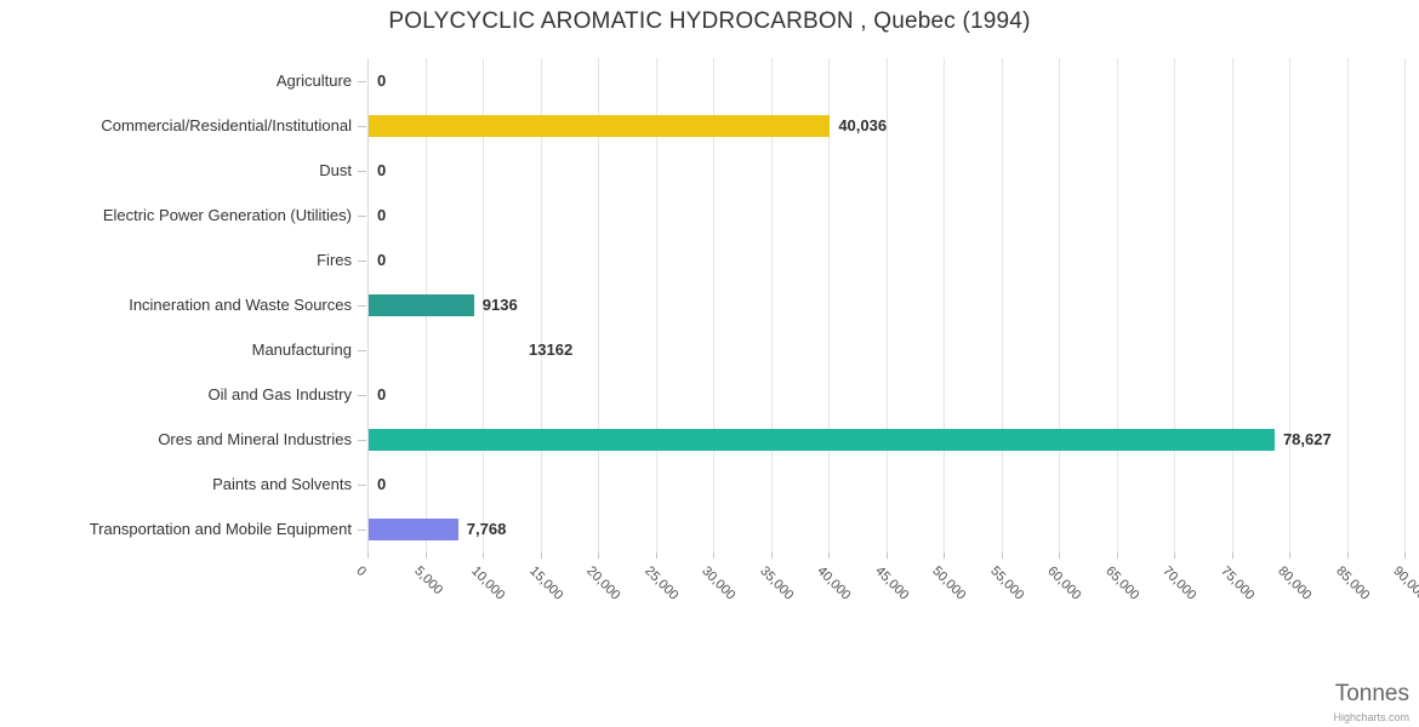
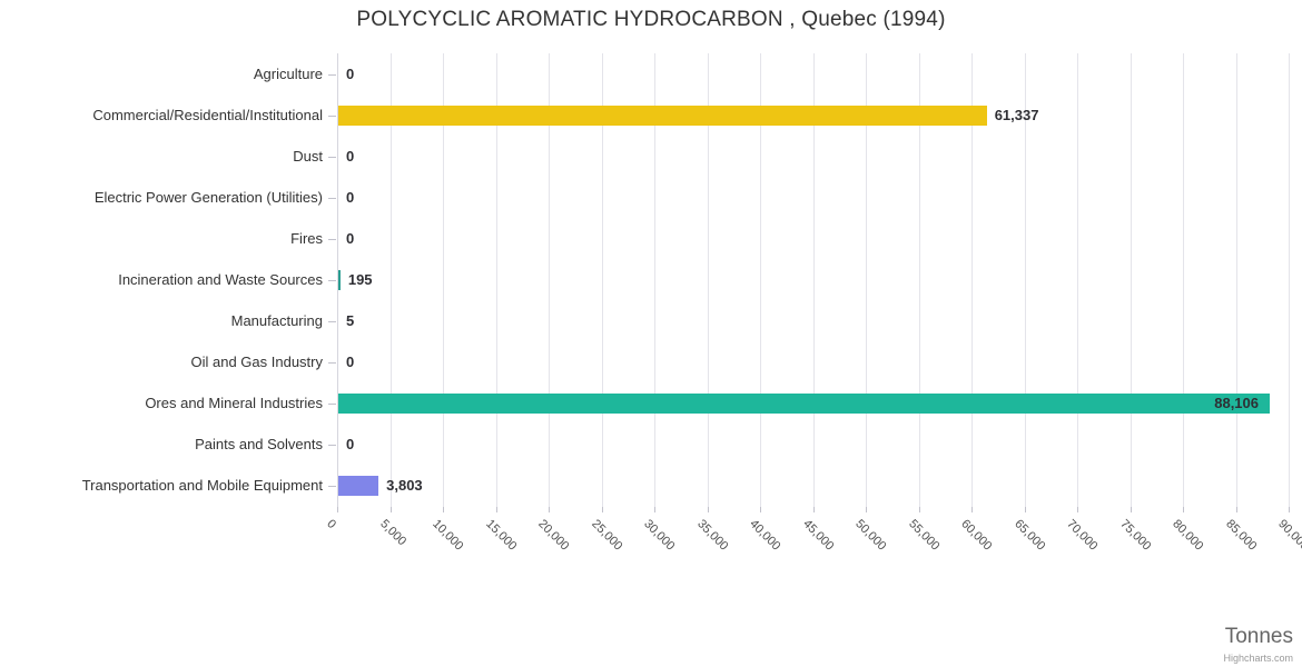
Commercial/Residential/Institutional: 40,036 -> 61,337
Incineration and Waste Sources: 9136 -> 195
Manufacturing: 13162 -> 5
Ores and Mineral Industries: 78,627 -> 88,106
Transportation and Mobile Equipment: 7,768 -> 3,803
